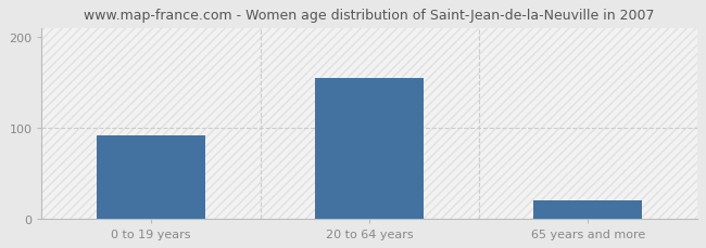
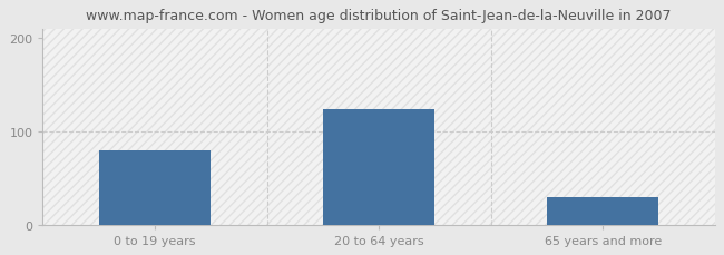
0 to 19 years: 92 -> 80
20 to 64 years: 155 -> 124
65 years and more: 20 -> 30
